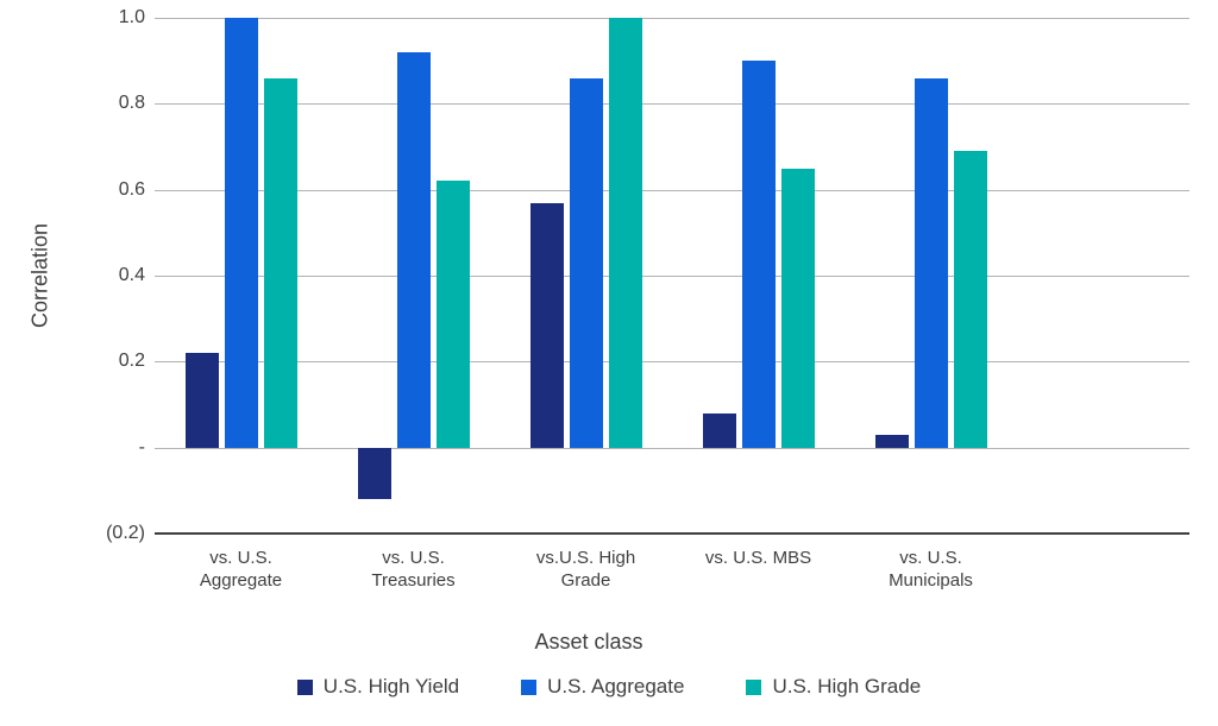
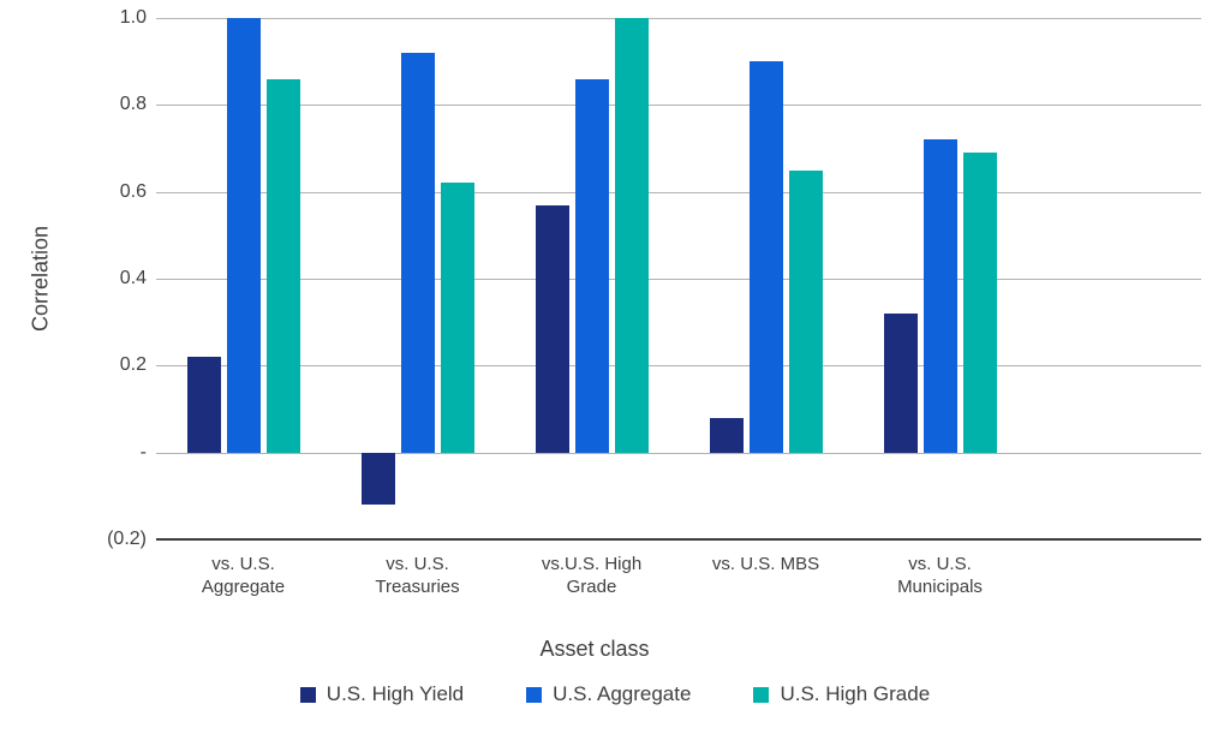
U.S. High Yield/vs. U.S. Municipals: 0.03 -> 0.32
U.S. Aggregate/vs. U.S. Municipals: 0.86 -> 0.72
